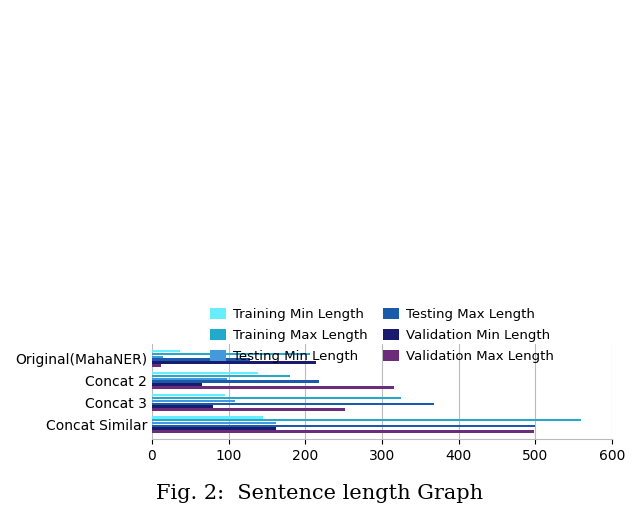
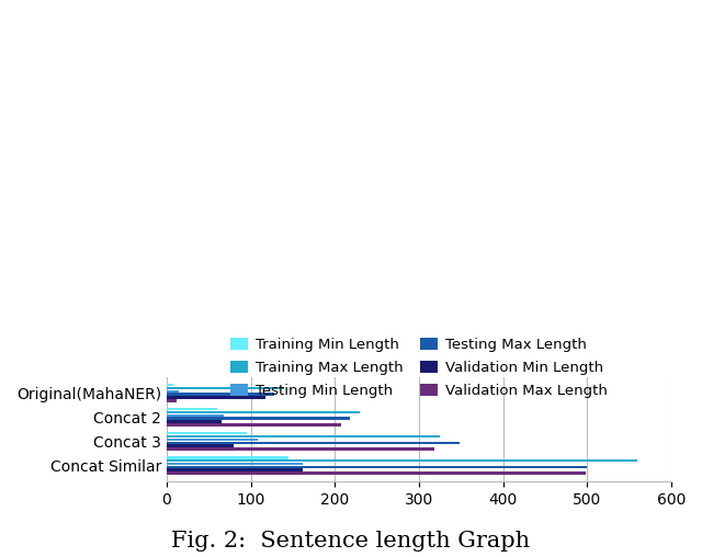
Training Min Length/Original(MahaNER): 36 -> 8
Training Max Length/Original(MahaNER): 206 -> 140
Validation Min Length/Original(MahaNER): 214 -> 118
Training Min Length/Concat 2: 138 -> 60
Training Max Length/Concat 2: 180 -> 230
Testing Min Length/Concat 2: 98 -> 68
Validation Max Length/Concat 2: 316 -> 208
Testing Max Length/Concat 3: 368 -> 348
Validation Max Length/Concat 3: 252 -> 318
